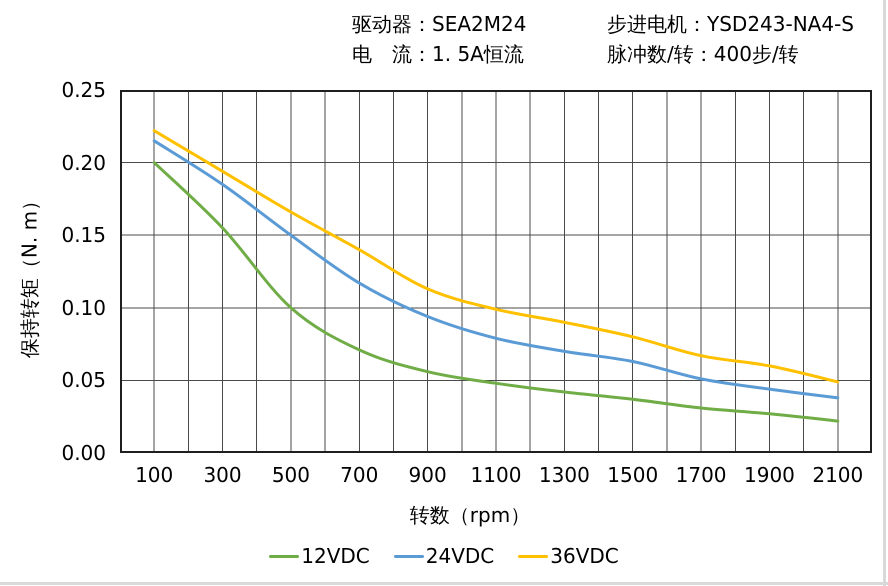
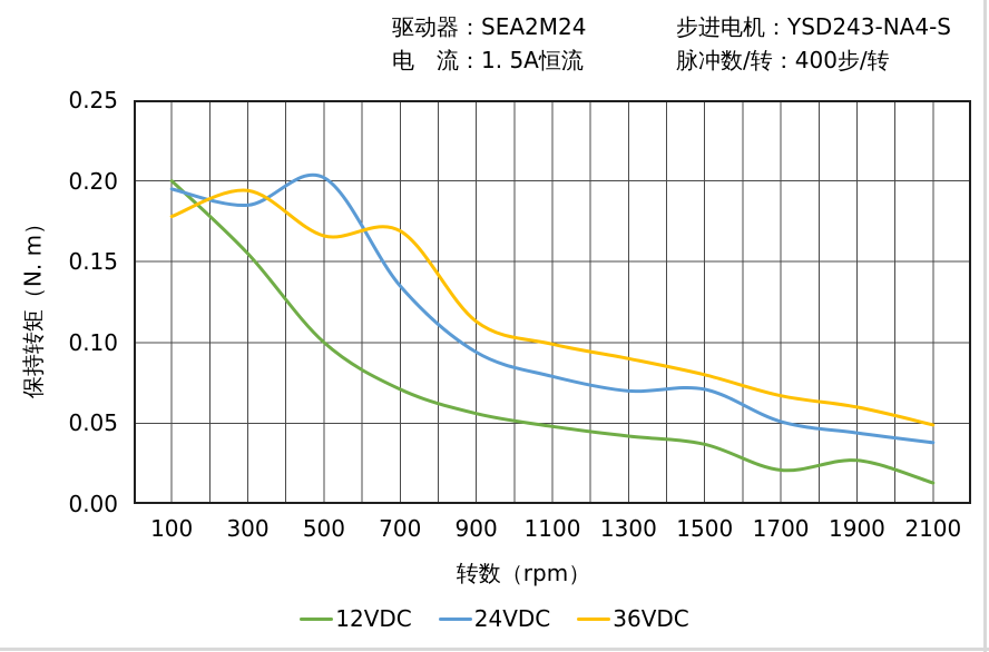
24VDC/100: 0.215 -> 0.195
36VDC/100: 0.222 -> 0.178
24VDC/500: 0.150 -> 0.202
24VDC/700: 0.117 -> 0.135
36VDC/700: 0.140 -> 0.169
24VDC/1500: 0.063 -> 0.071
12VDC/1700: 0.031 -> 0.021
12VDC/2100: 0.022 -> 0.013
